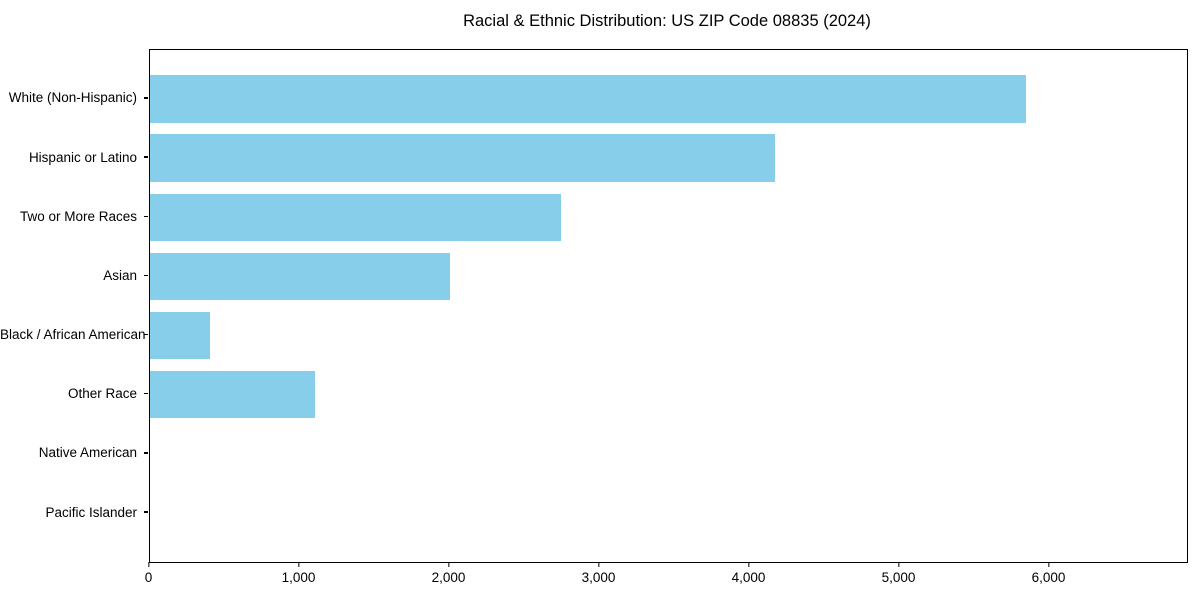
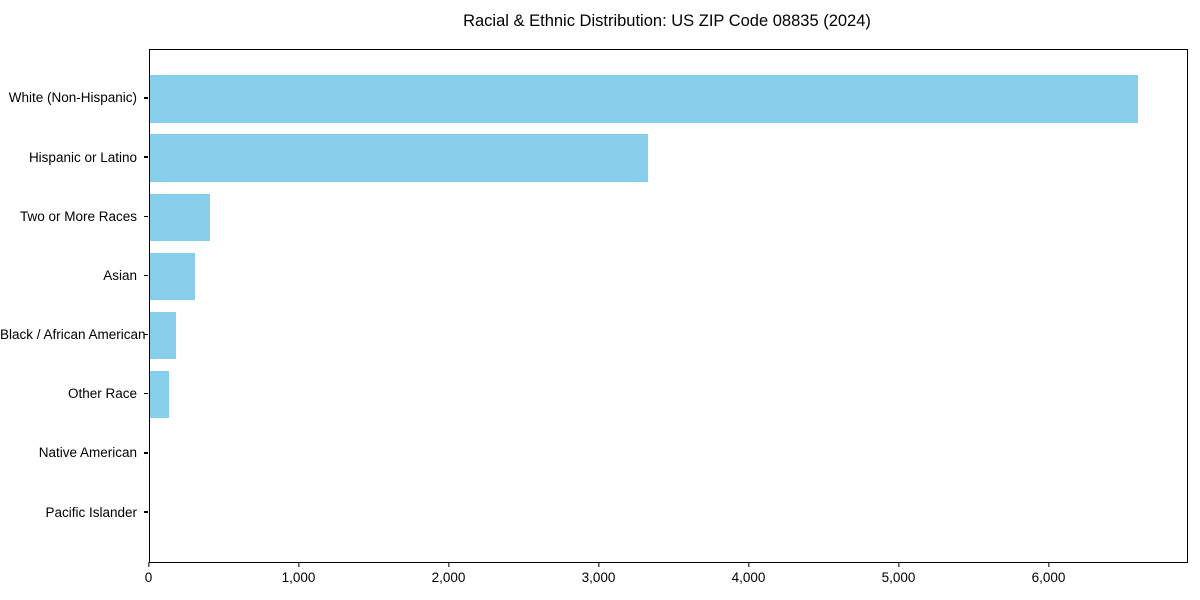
White (Non-Hispanic): 5840 -> 6590
Hispanic or Latino: 4170 -> 3320
Two or More Races: 2740 -> 400
Asian: 2000 -> 300
Black / African American: 400 -> 180
Other Race: 1100 -> 130
